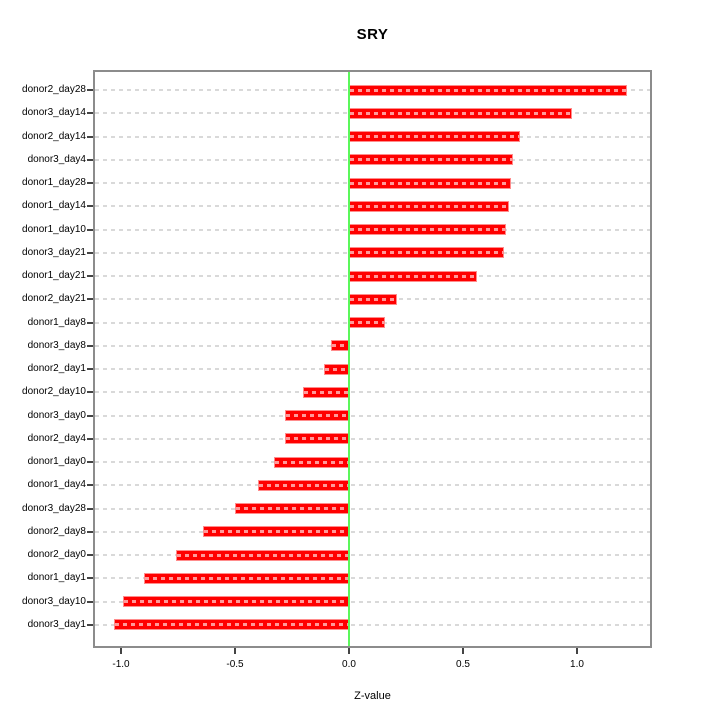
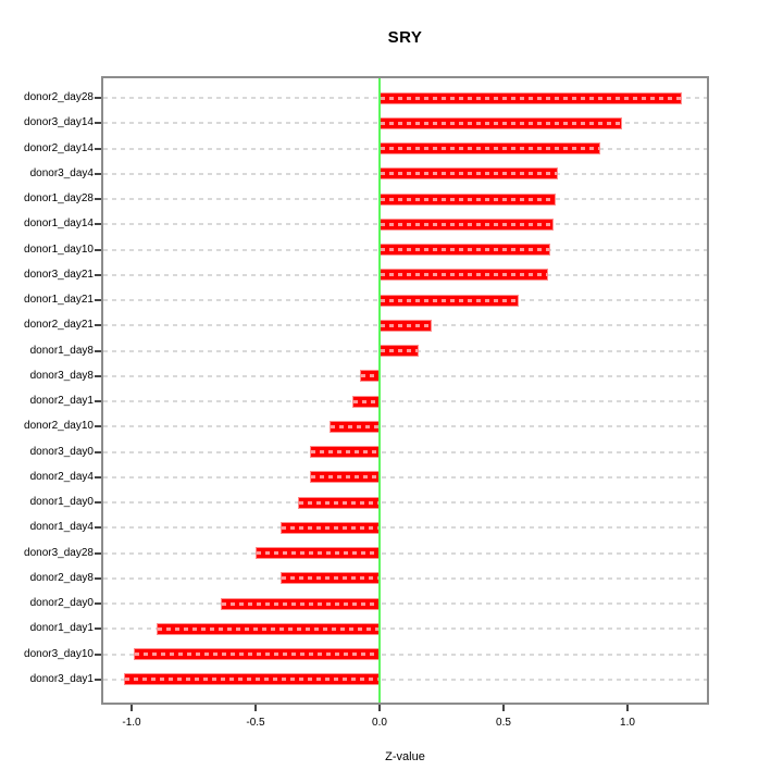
donor2_day14: 0.75 -> 0.89
donor2_day8: -0.64 -> -0.40
donor2_day0: -0.76 -> -0.64
